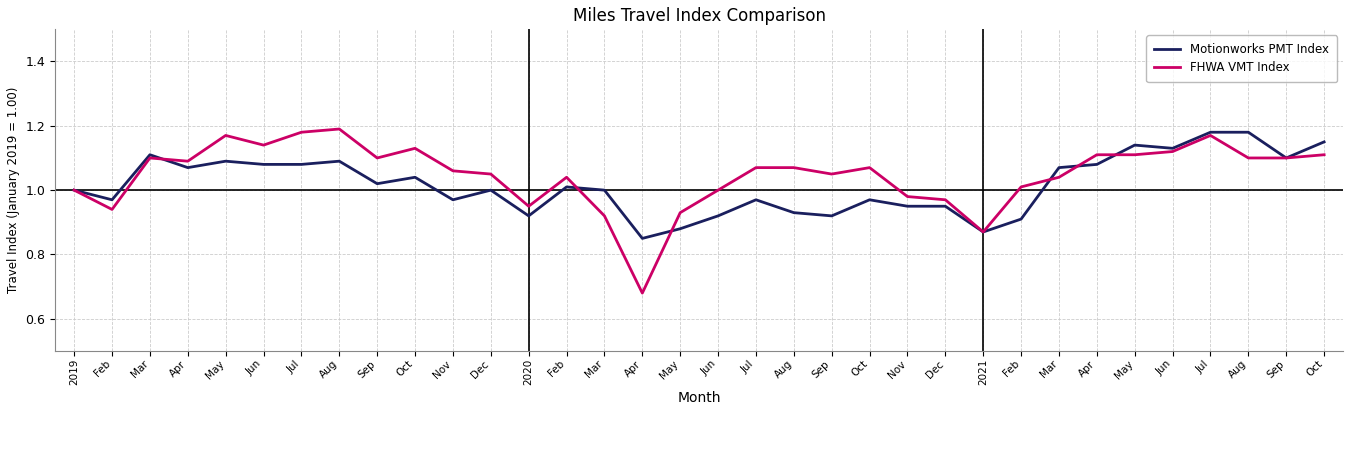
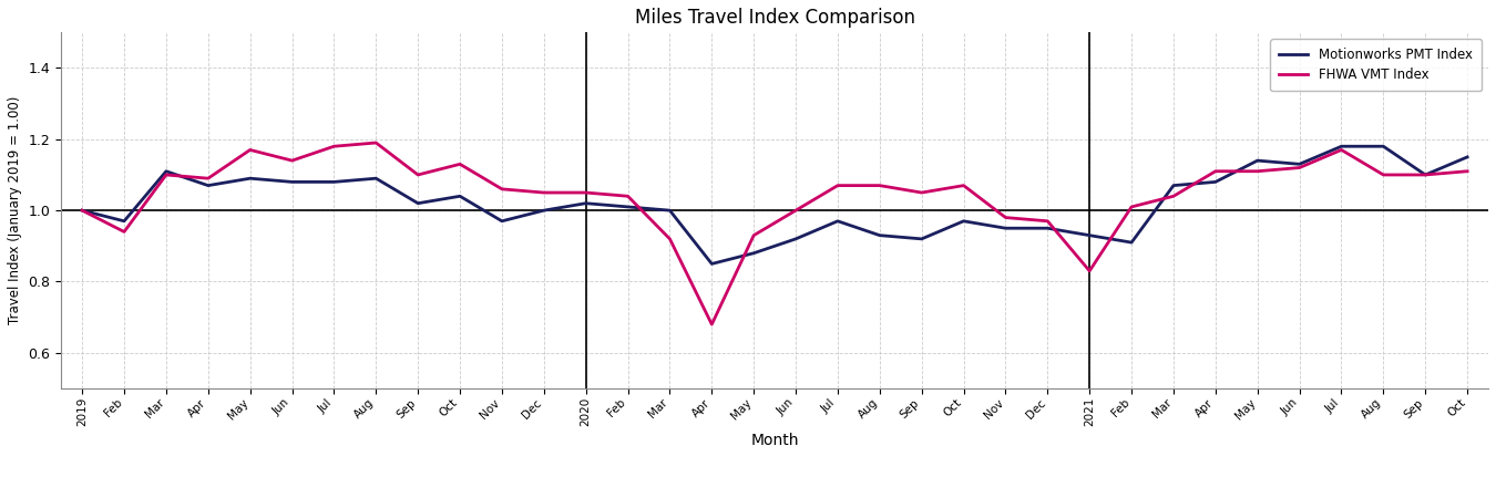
Motionworks PMT Index/2020: 0.92 -> 1.02
FHWA VMT Index/2020: 0.95 -> 1.05
Motionworks PMT Index/2021: 0.87 -> 0.93
FHWA VMT Index/2021: 0.87 -> 0.83
